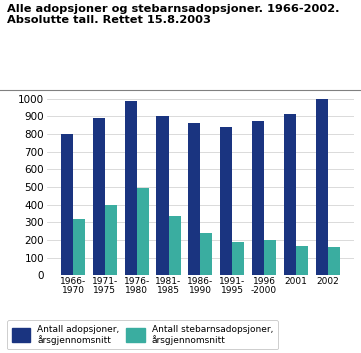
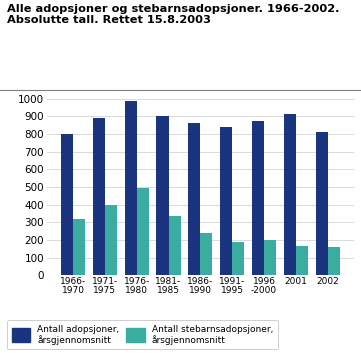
Antall adopsjoner, årsgjennomsnitt/2002: 1000 -> 810
